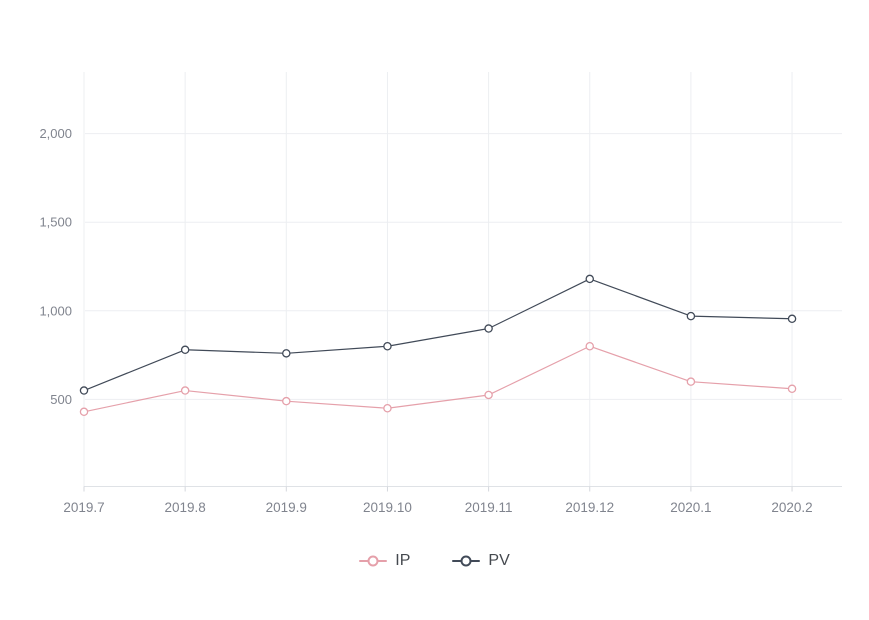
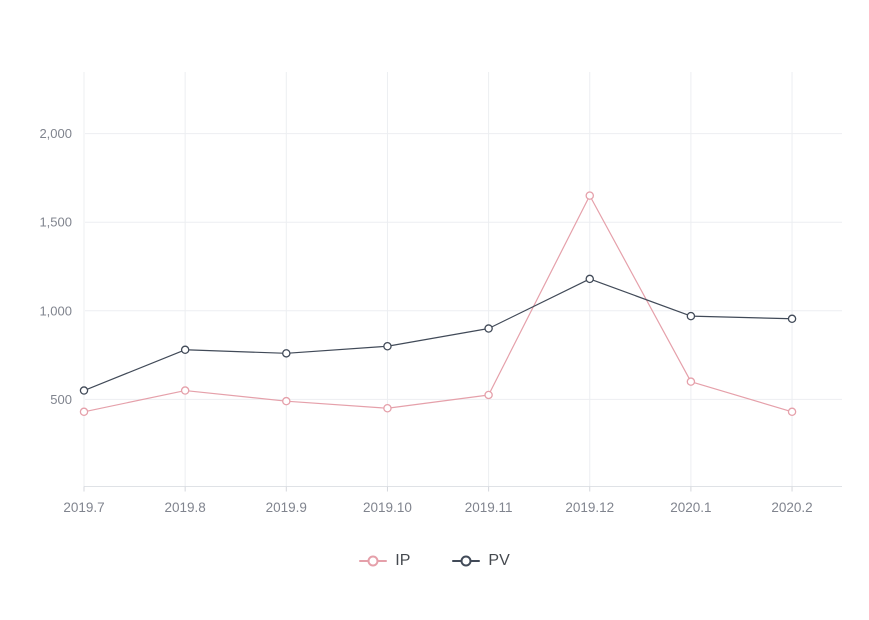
IP/2019.12: 800 -> 1650
IP/2020.2: 560 -> 430
